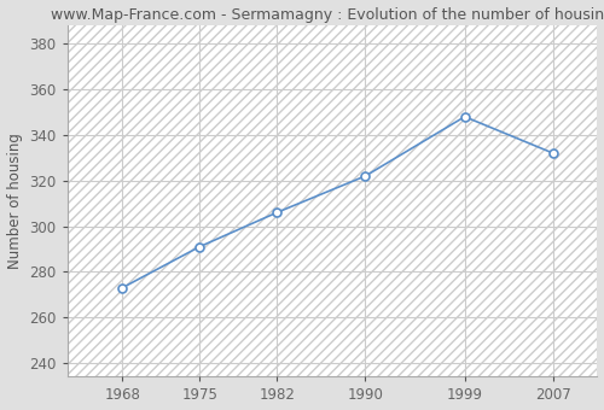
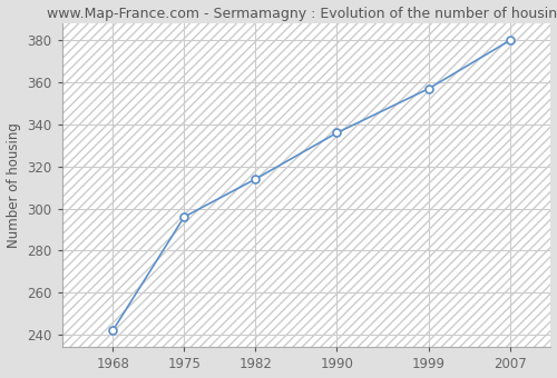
1968: 273 -> 242
1975: 291 -> 296
1982: 306 -> 314
1990: 322 -> 336
1999: 348 -> 357
2007: 332 -> 380
